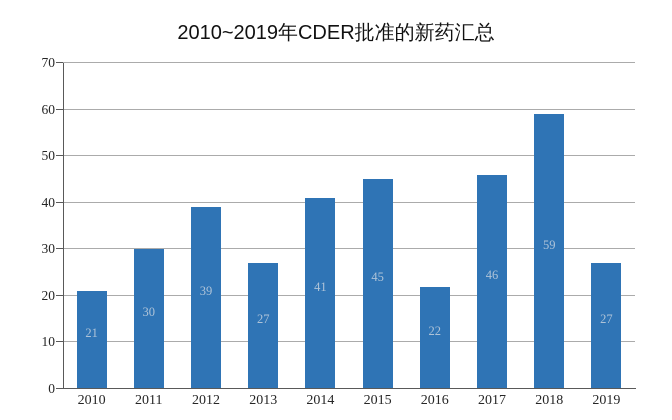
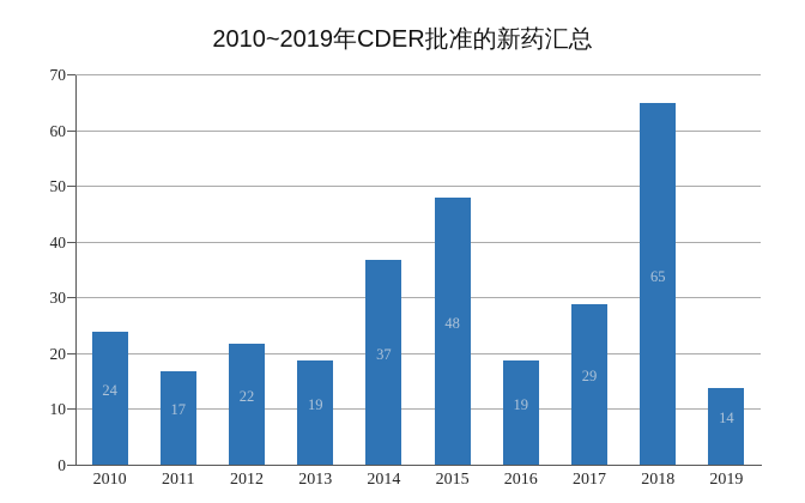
2010: 21 -> 24
2011: 30 -> 17
2012: 39 -> 22
2013: 27 -> 19
2014: 41 -> 37
2015: 45 -> 48
2016: 22 -> 19
2017: 46 -> 29
2018: 59 -> 65
2019: 27 -> 14
